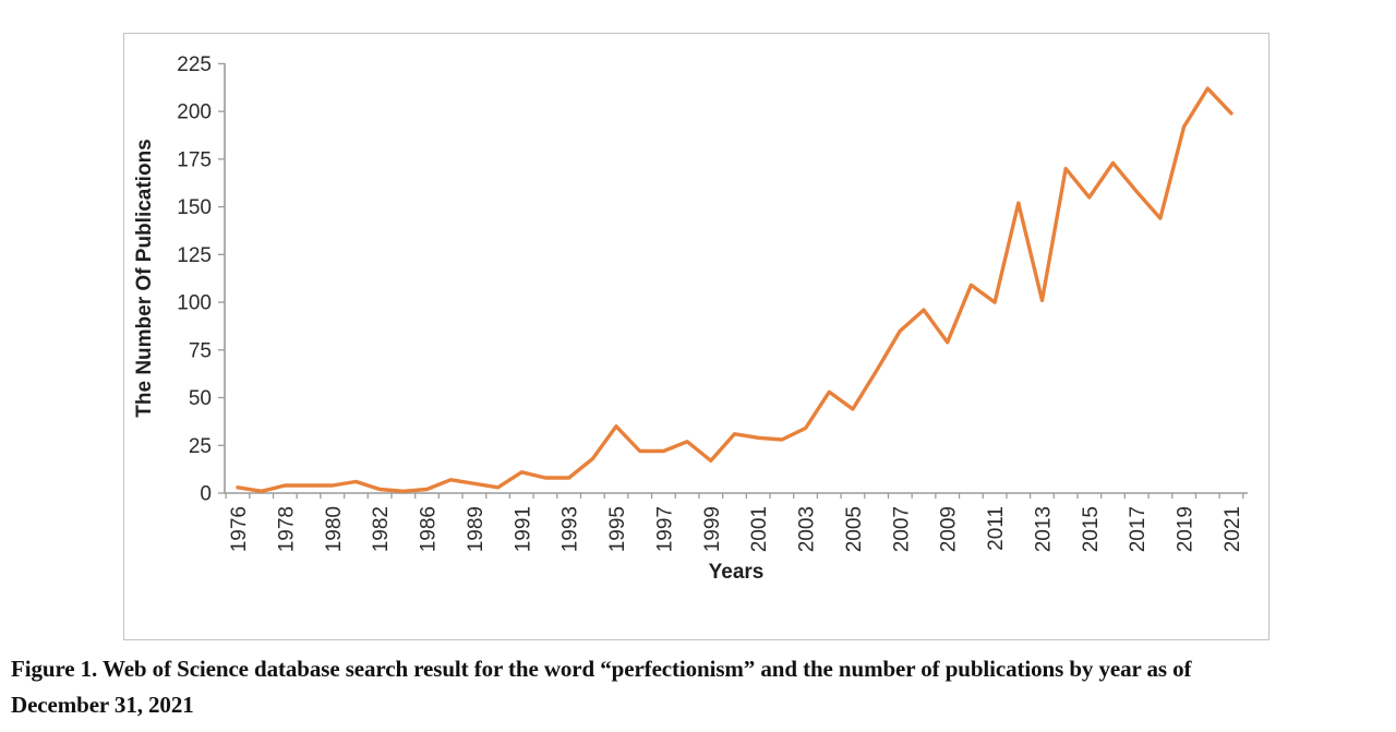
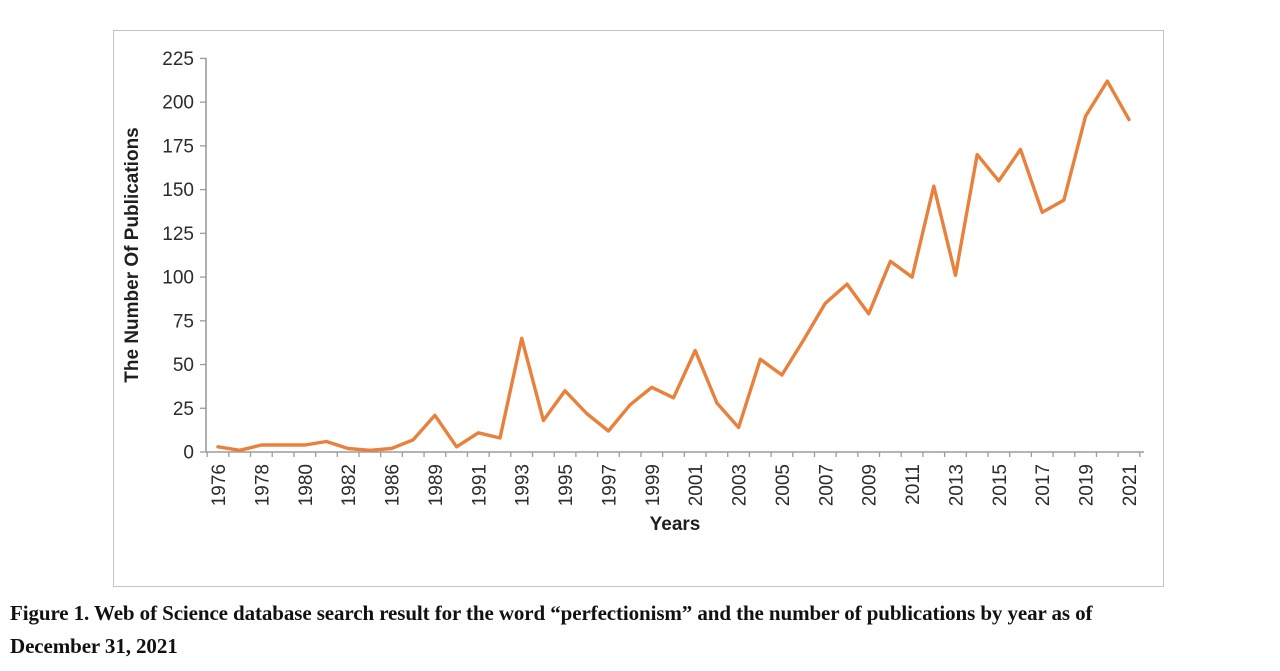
1989: 5 -> 21
1993: 8 -> 65
1997: 22 -> 12
1999: 17 -> 37
2001: 29 -> 58
2003: 34 -> 14
2017: 158 -> 137
2021: 199 -> 190
